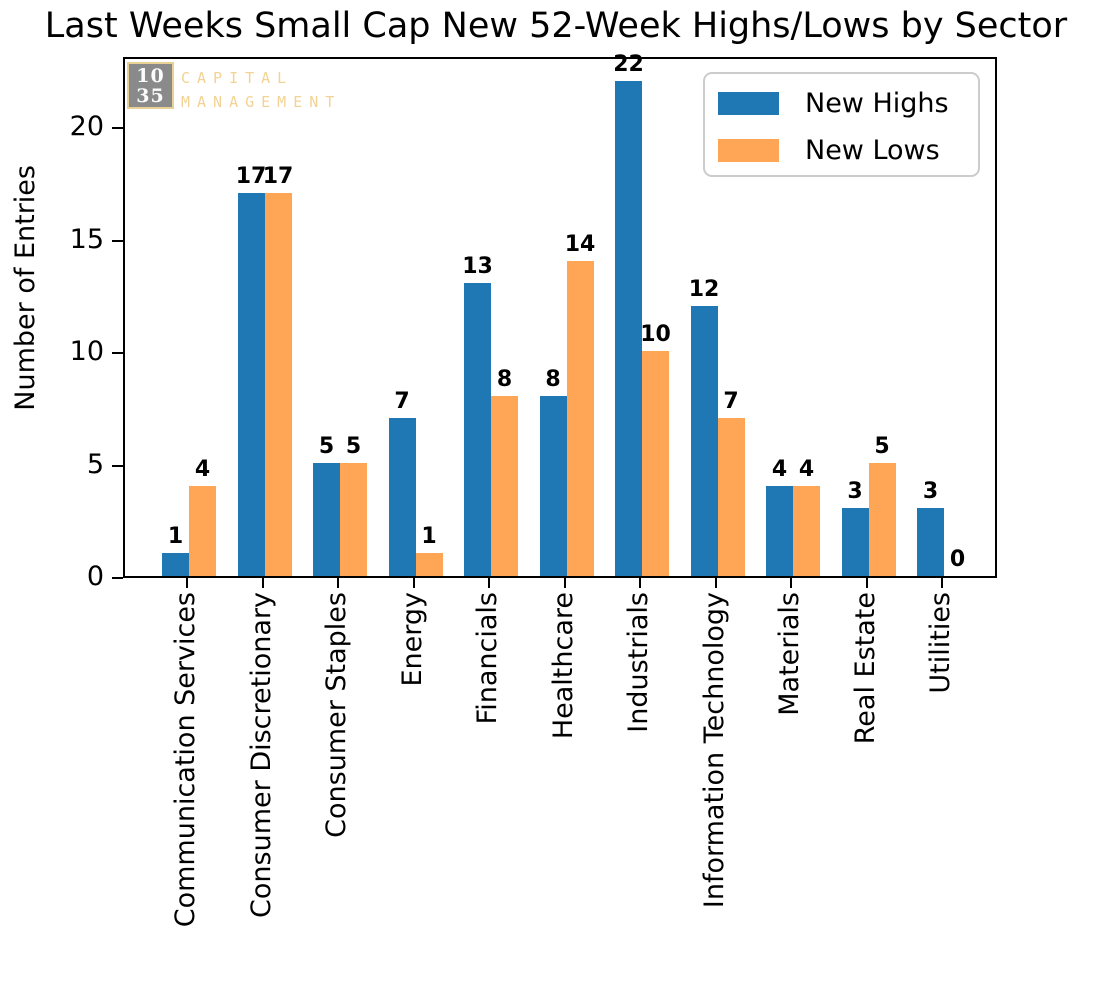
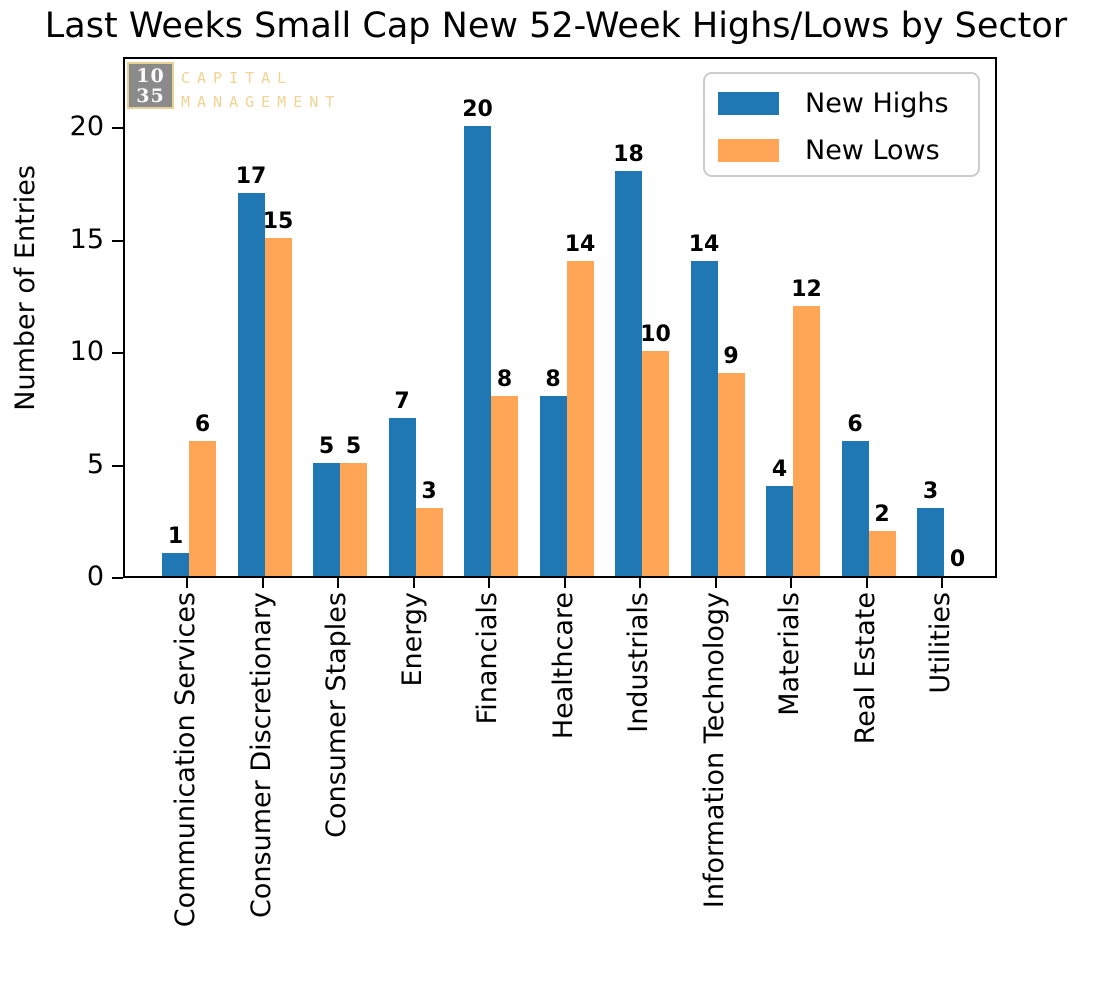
New Lows/Communication Services: 4 -> 6
New Lows/Consumer Discretionary: 17 -> 15
New Lows/Energy: 1 -> 3
New Highs/Financials: 13 -> 20
New Highs/Industrials: 22 -> 18
New Highs/Information Technology: 12 -> 14
New Lows/Information Technology: 7 -> 9
New Lows/Materials: 4 -> 12
New Highs/Real Estate: 3 -> 6
New Lows/Real Estate: 5 -> 2
